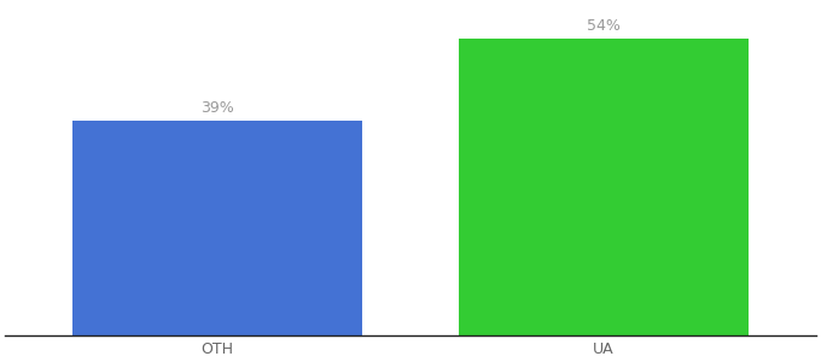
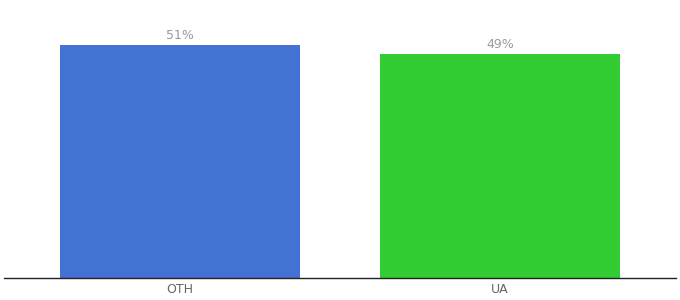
OTH: 39% -> 51%
UA: 54% -> 49%
